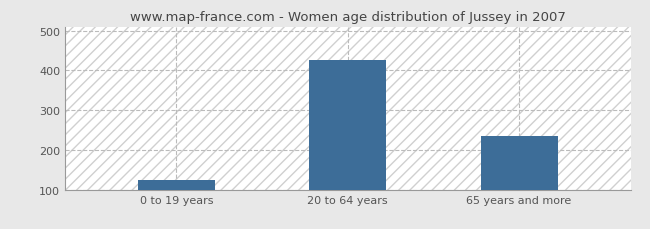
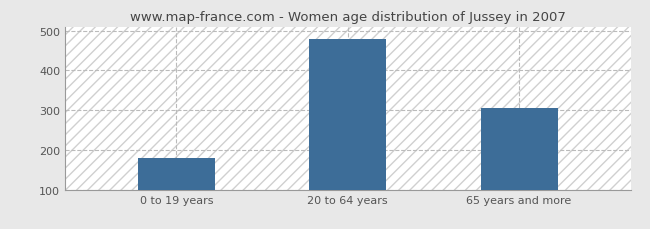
0 to 19 years: 125 -> 180
20 to 64 years: 425 -> 478
65 years and more: 235 -> 305
